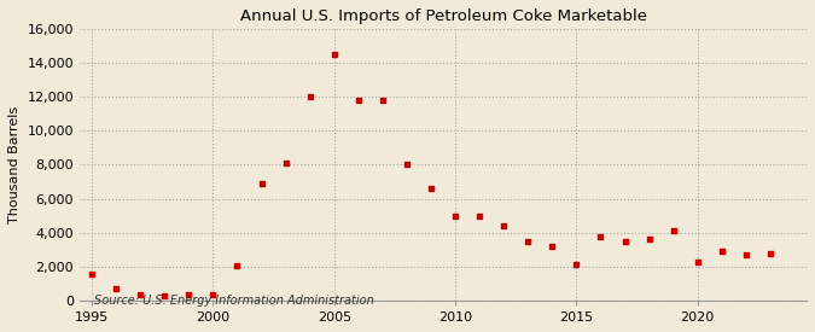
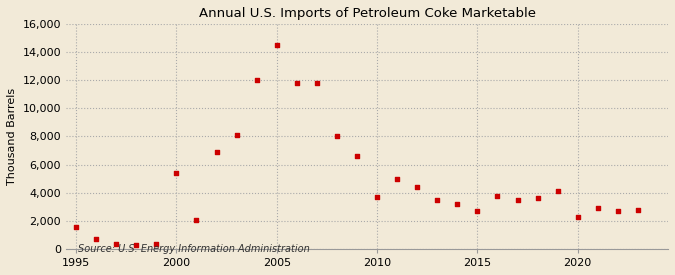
2000: 400 -> 5,400
2010: 5,000 -> 3,700
2015: 2,100 -> 2,700
